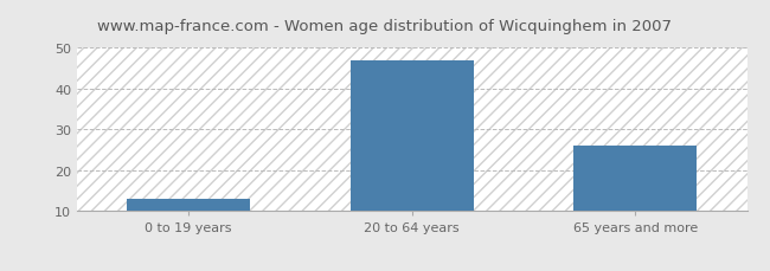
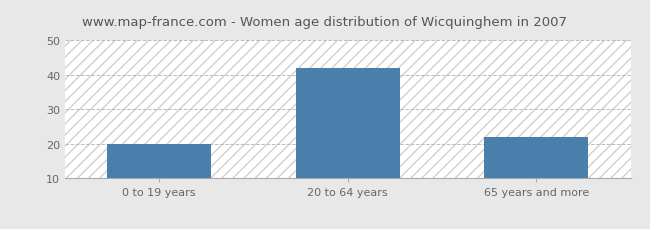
0 to 19 years: 13 -> 20
20 to 64 years: 47 -> 42
65 years and more: 26 -> 22
